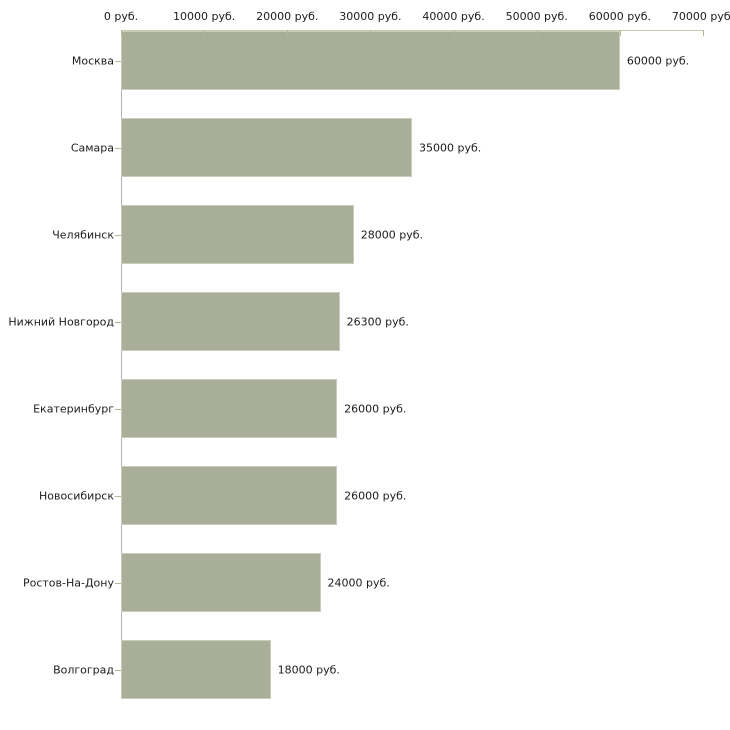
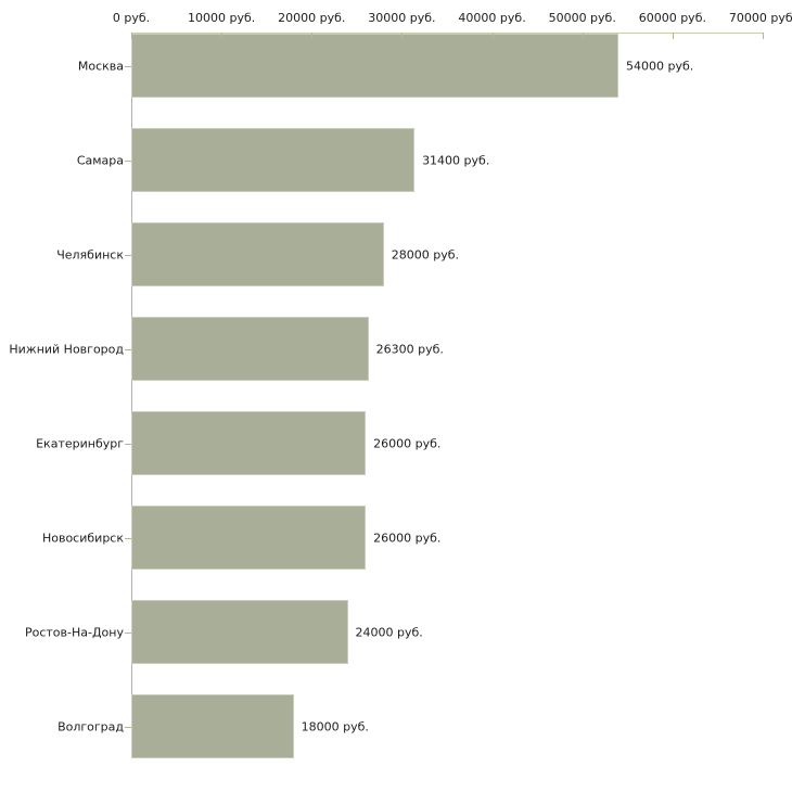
Москва: 60000 -> 54000
Самара: 35000 -> 31400
